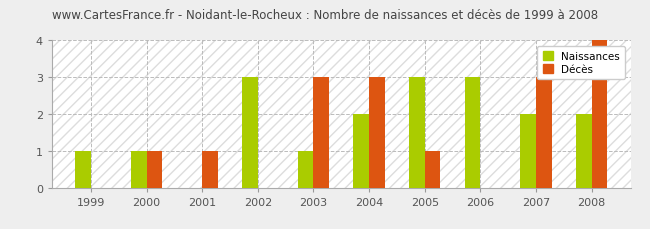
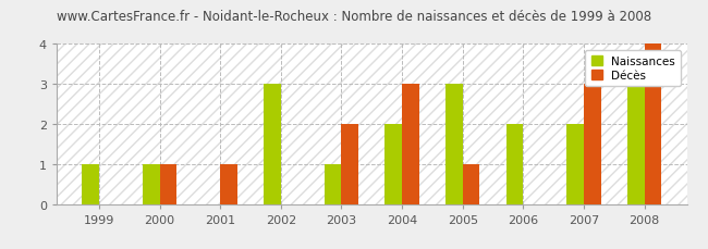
Décès/2003: 3 -> 2
Naissances/2006: 3 -> 2
Naissances/2008: 2 -> 3
